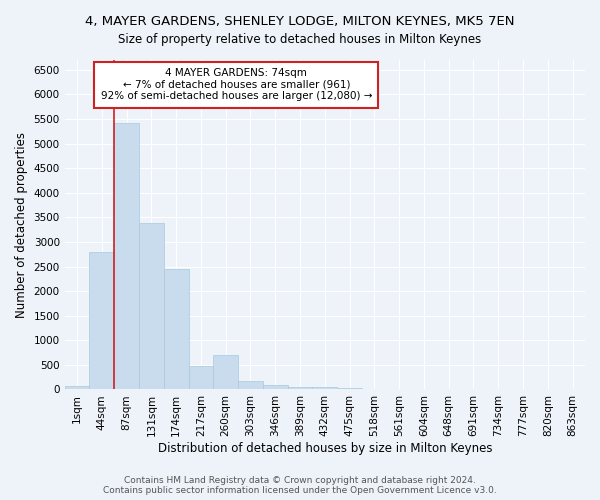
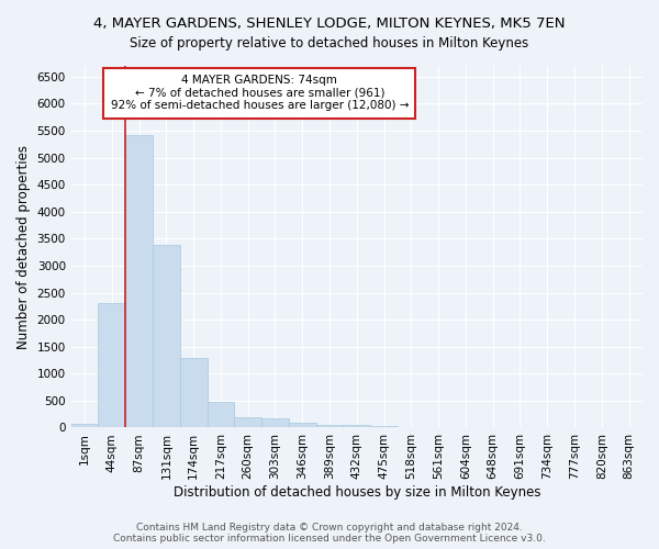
44sqm: 2800 -> 2300
174sqm: 2450 -> 1300
260sqm: 700 -> 200
